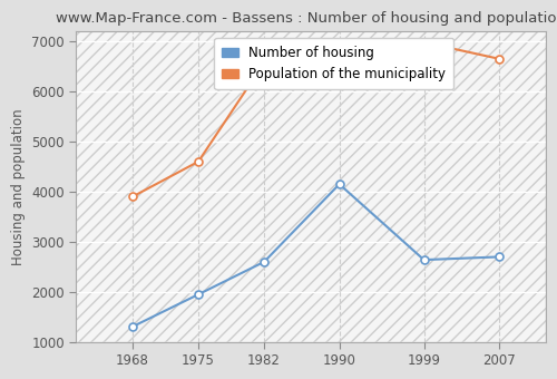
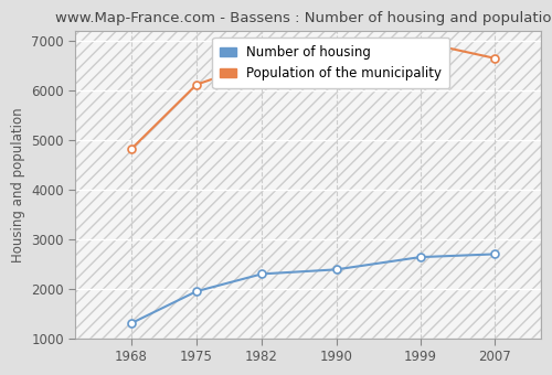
Population of the municipality/1968: 3900 -> 4820
Population of the municipality/1975: 4600 -> 6120
Number of housing/1982: 2600 -> 2300
Number of housing/1990: 4150 -> 2390
